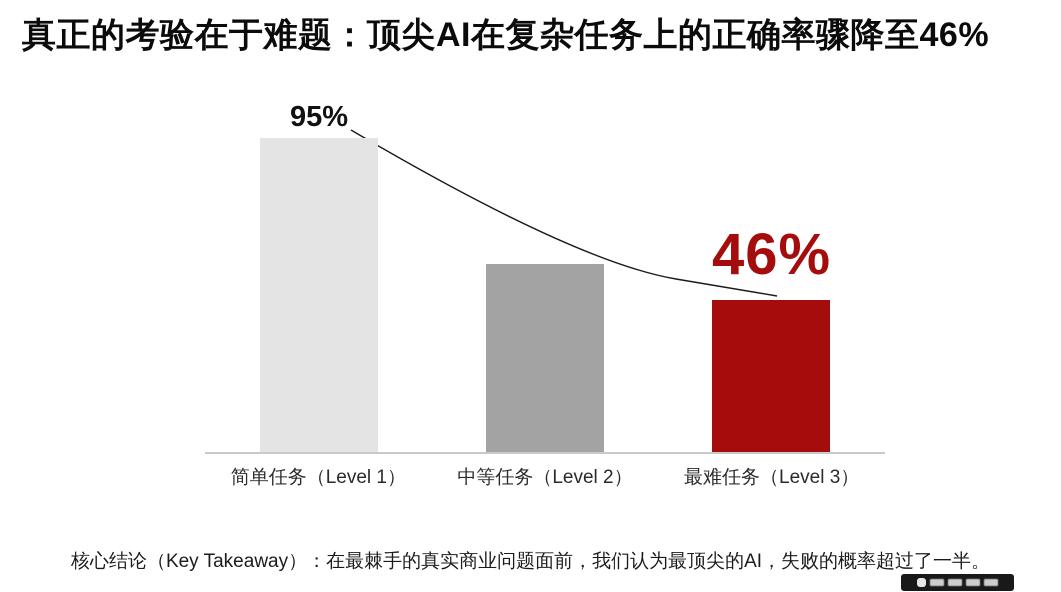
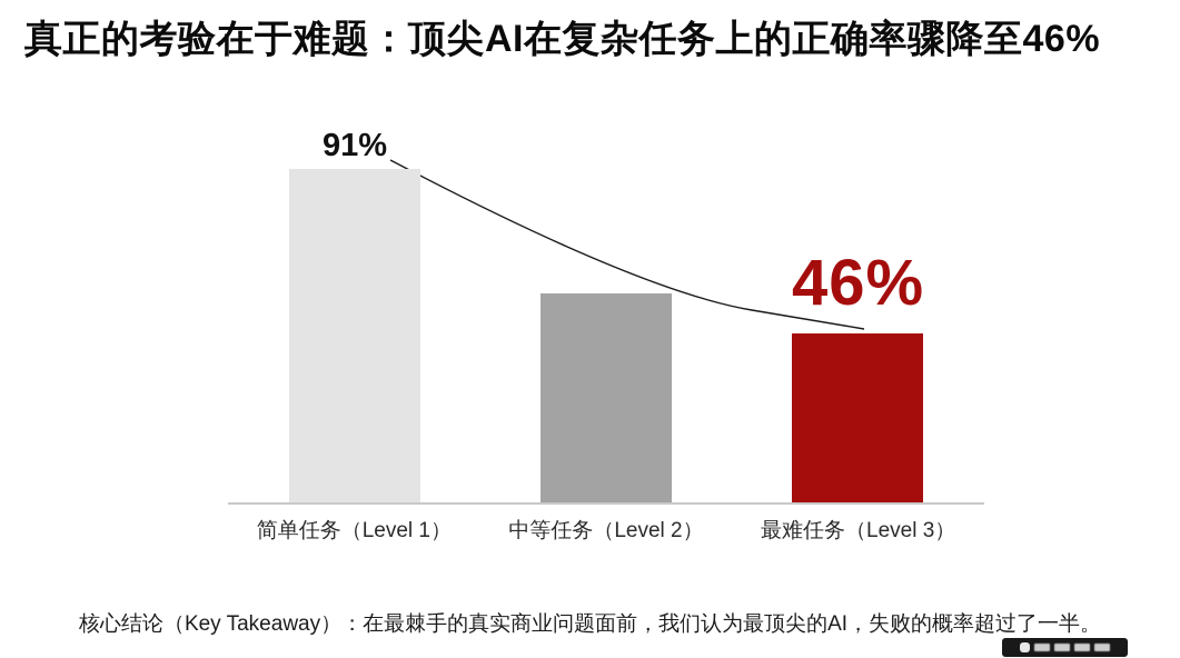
简单任务（Level 1）: 95% -> 91%
